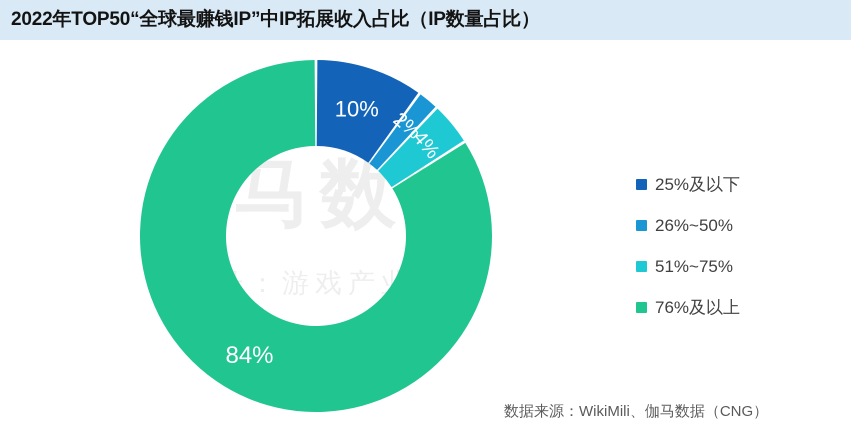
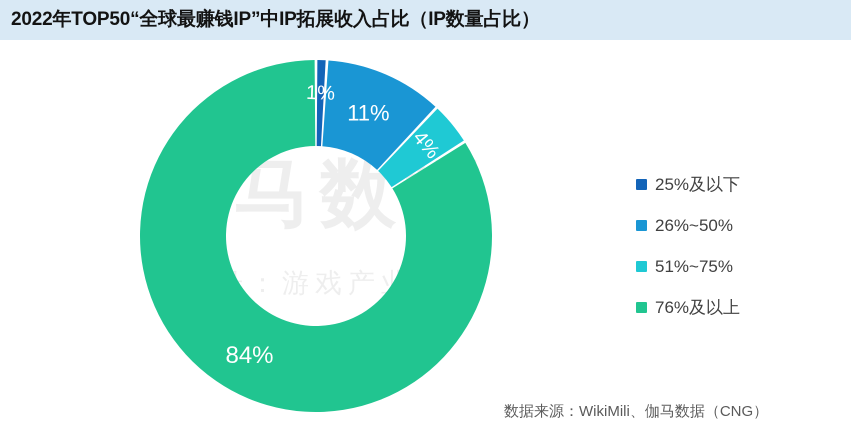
25%及以下: 10% -> 1%
26%~50%: 2% -> 11%
